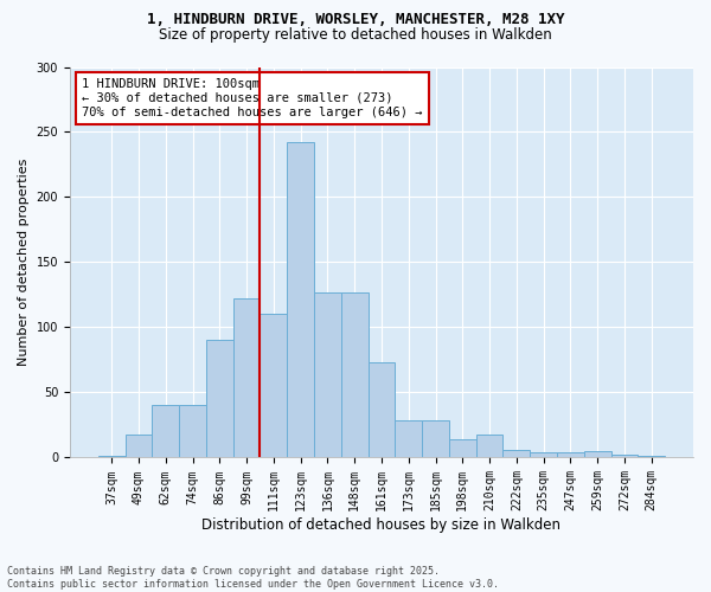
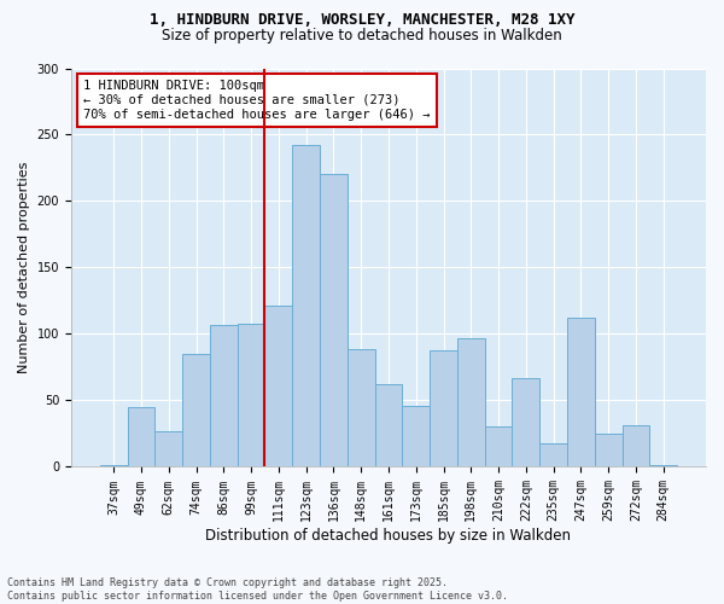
49sqm: 18 -> 45
62sqm: 40 -> 27
74sqm: 40 -> 85
86sqm: 90 -> 107
99sqm: 122 -> 108
111sqm: 110 -> 121
136sqm: 127 -> 220
148sqm: 127 -> 89
161sqm: 73 -> 62
173sqm: 29 -> 46
185sqm: 29 -> 88
198sqm: 14 -> 97
210sqm: 18 -> 30
222sqm: 6 -> 67
235sqm: 4 -> 18
247sqm: 4 -> 112
259sqm: 5 -> 25
272sqm: 2 -> 31
